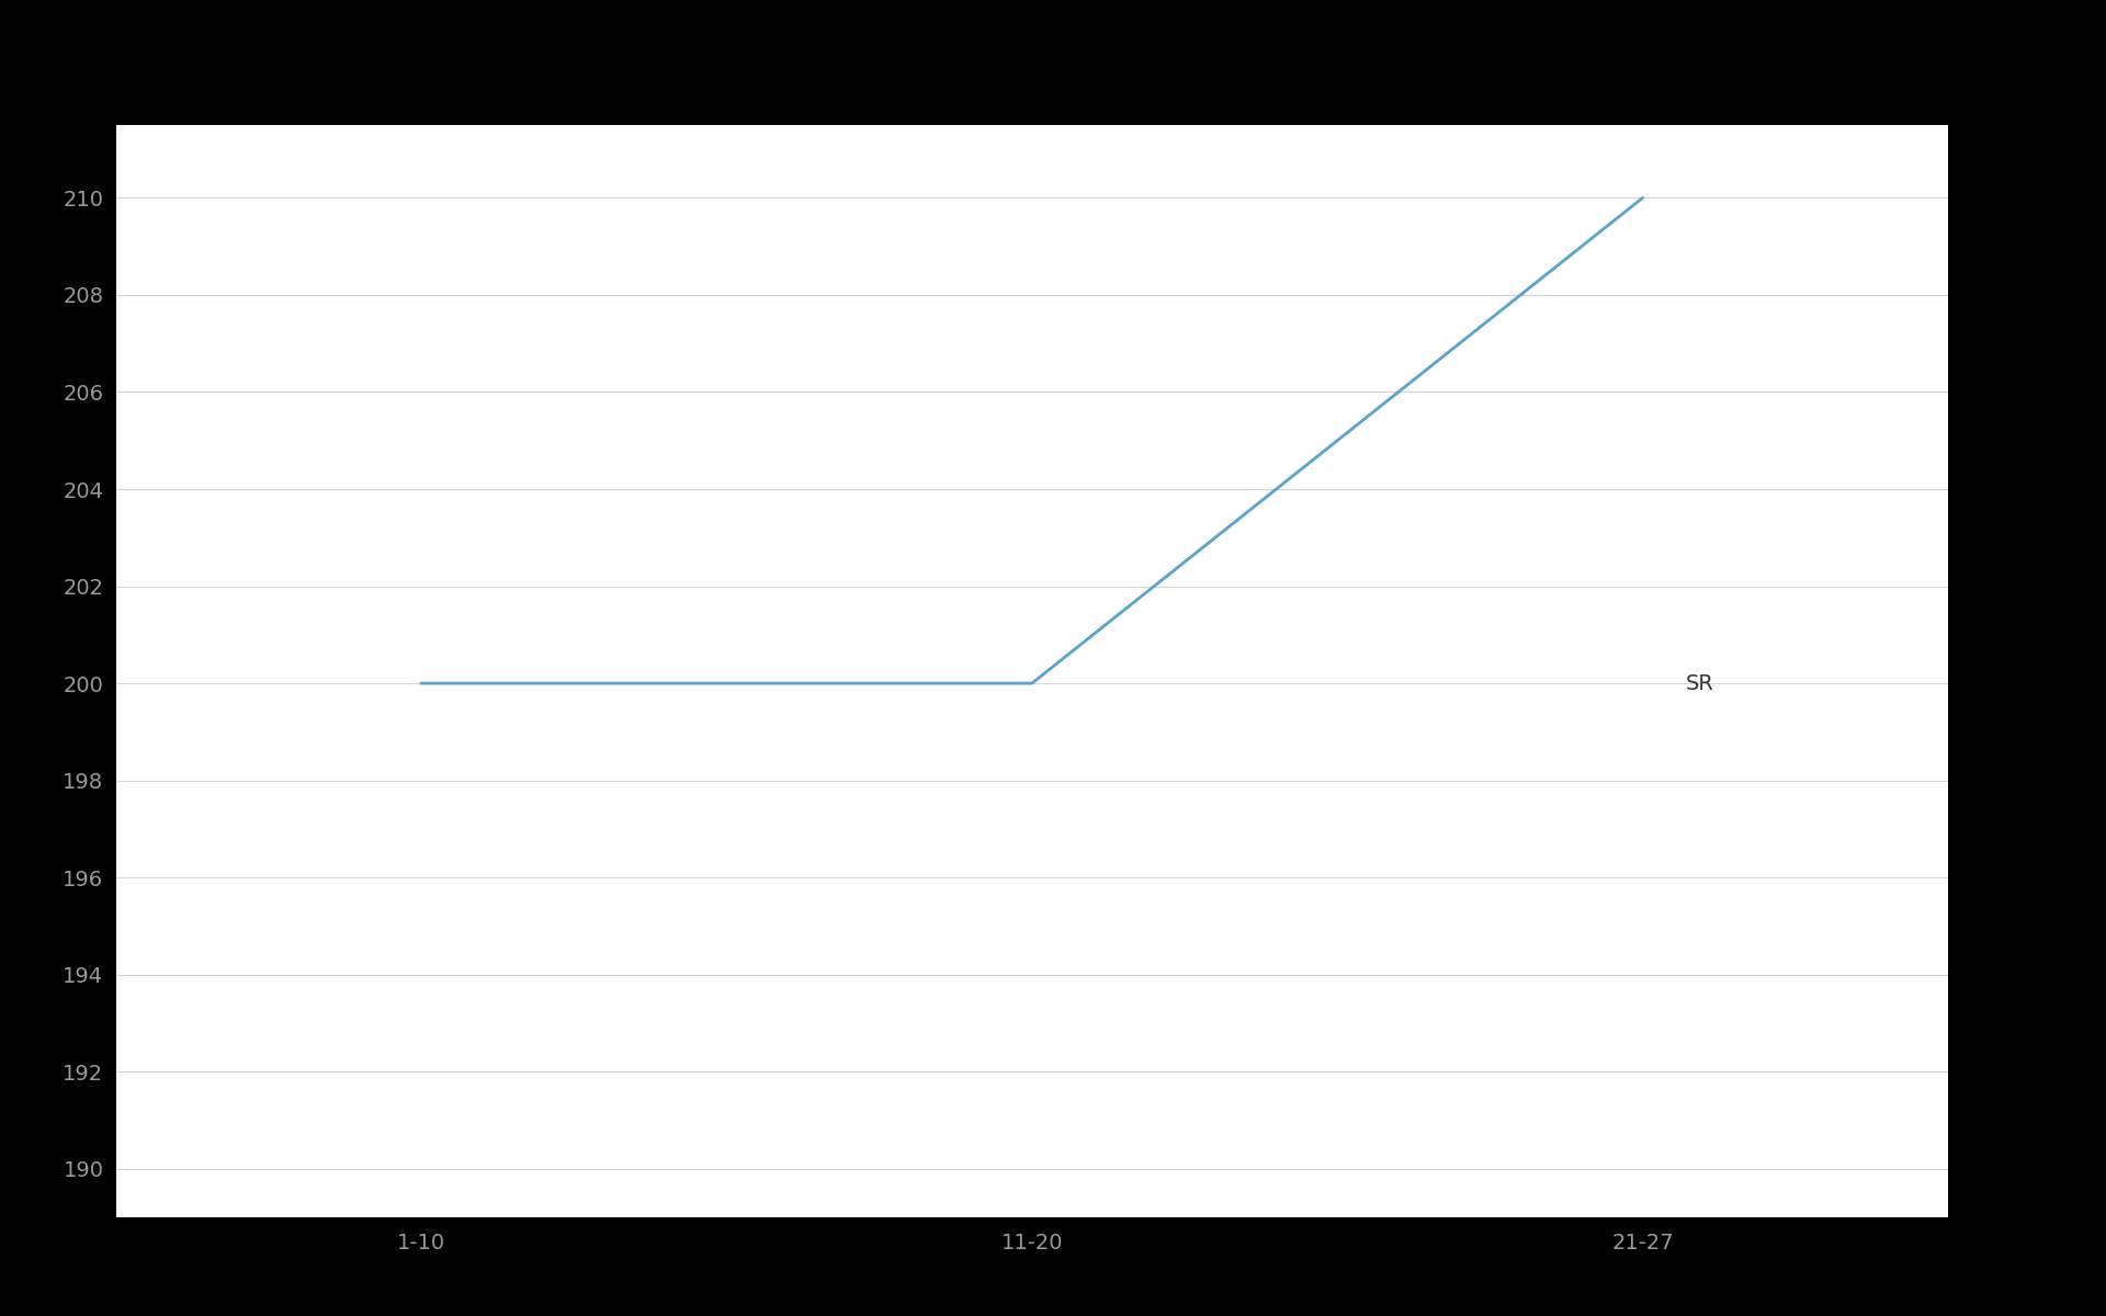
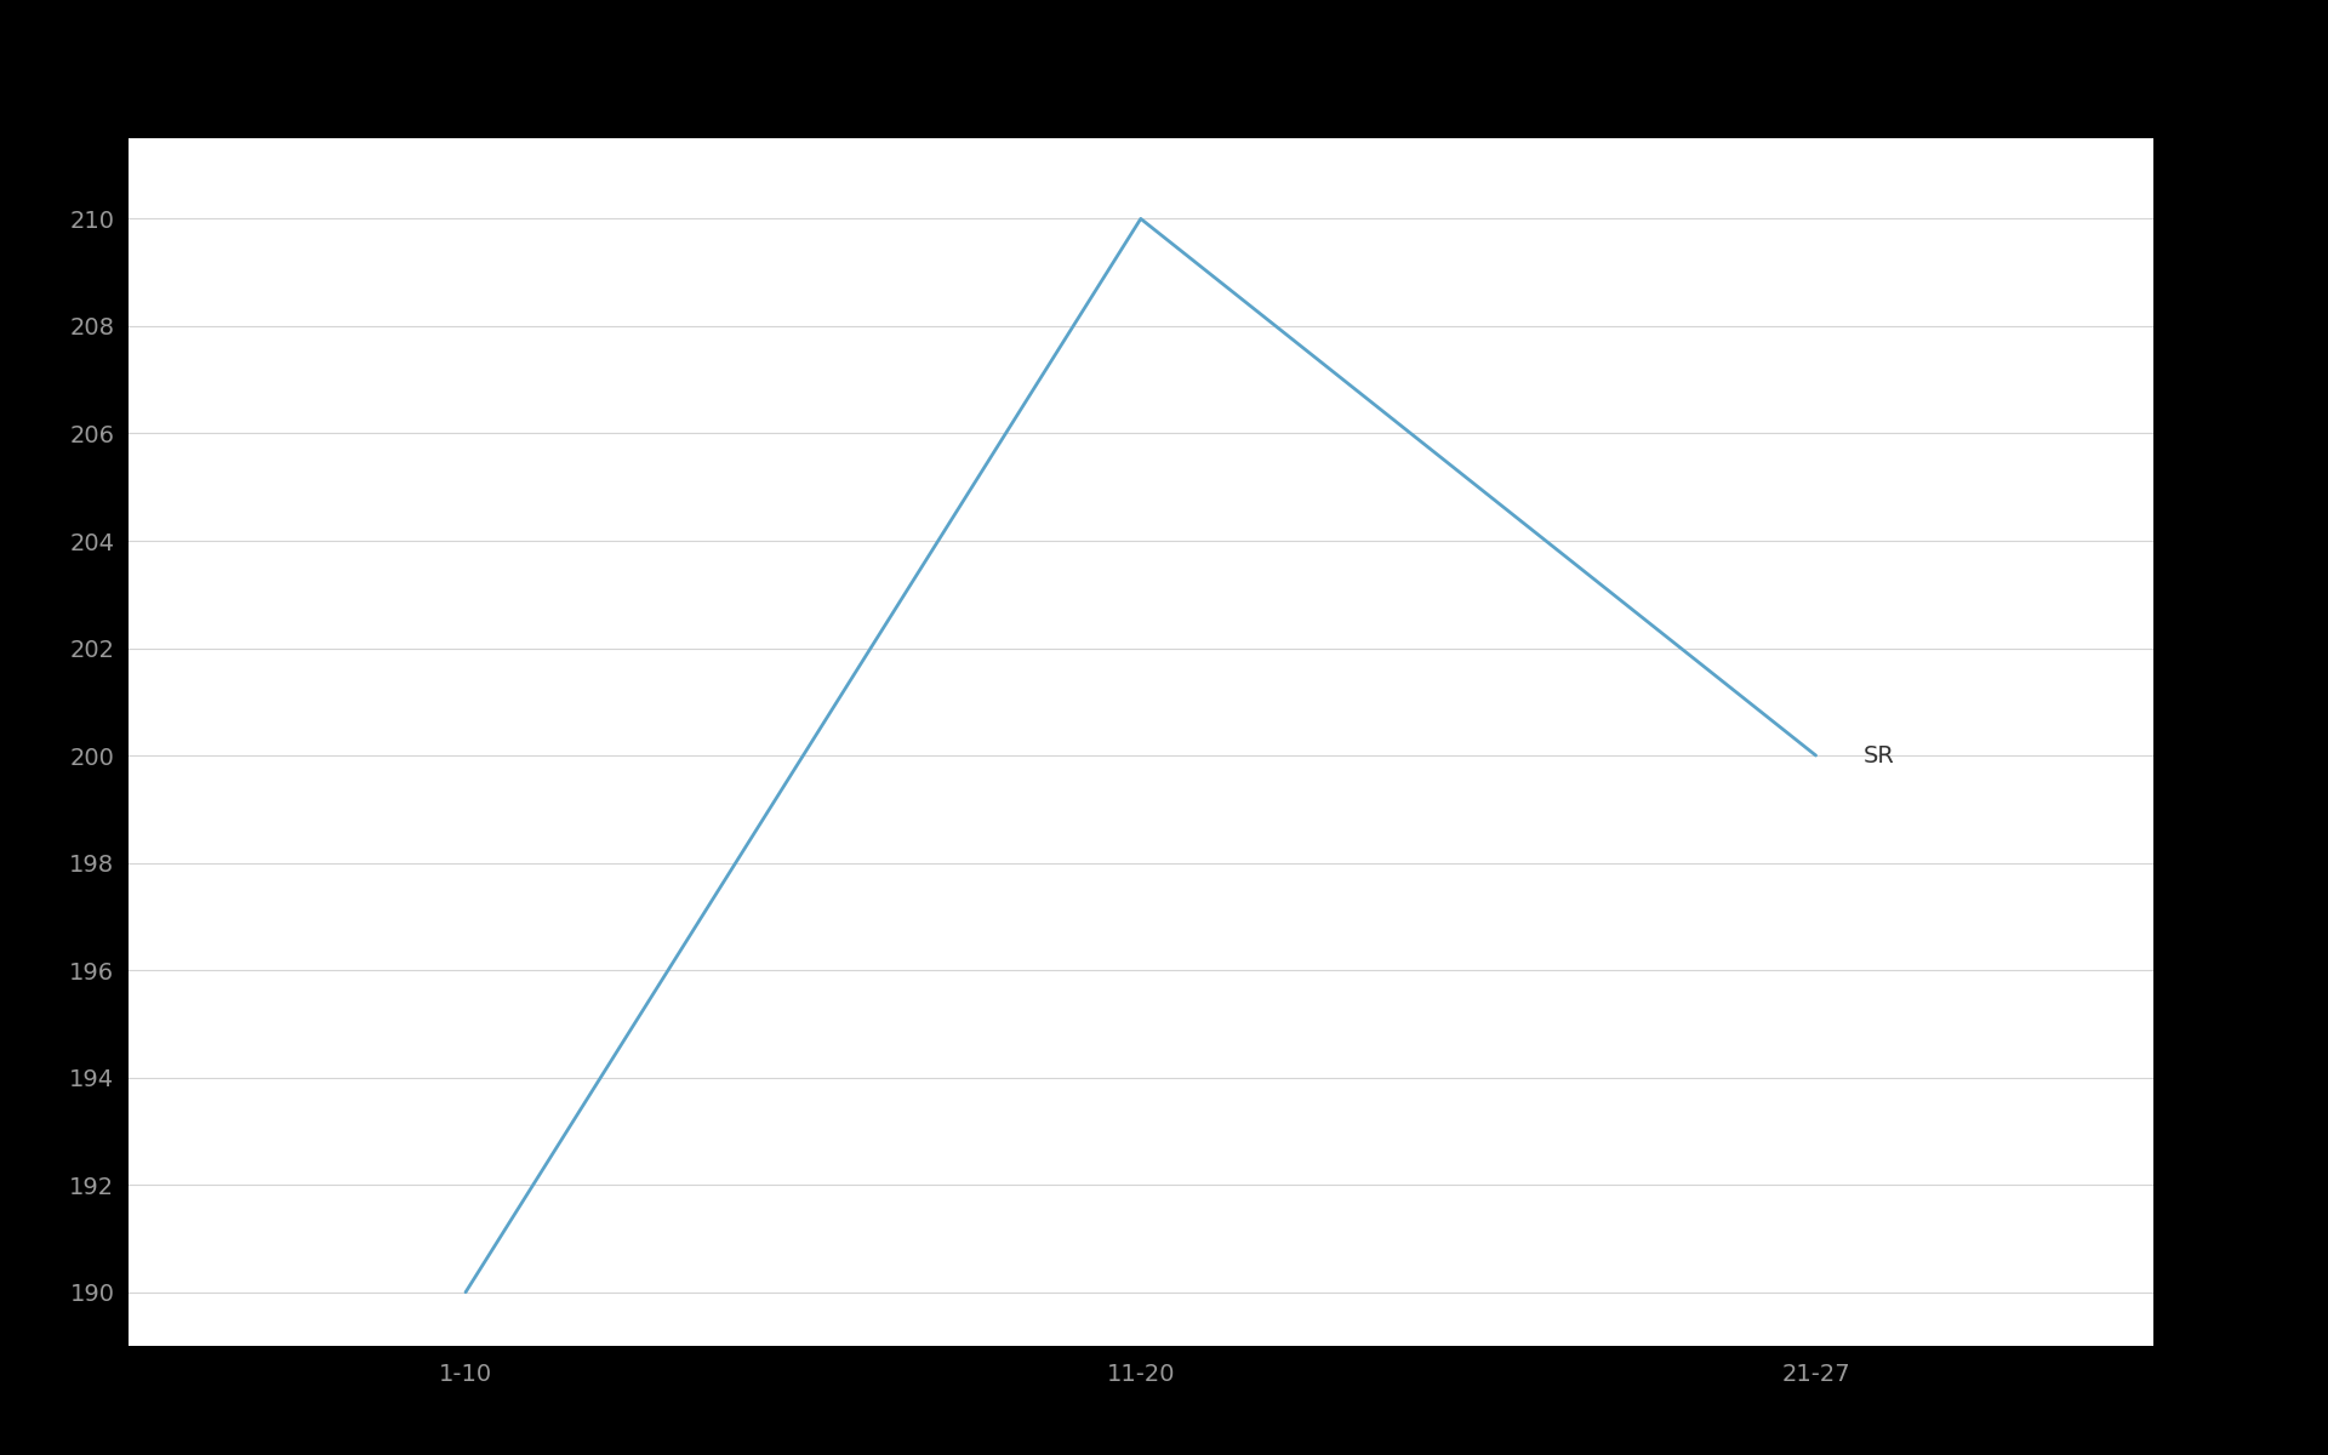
1-10: 200 -> 190
11-20: 200 -> 210
21-27: 210 -> 200
